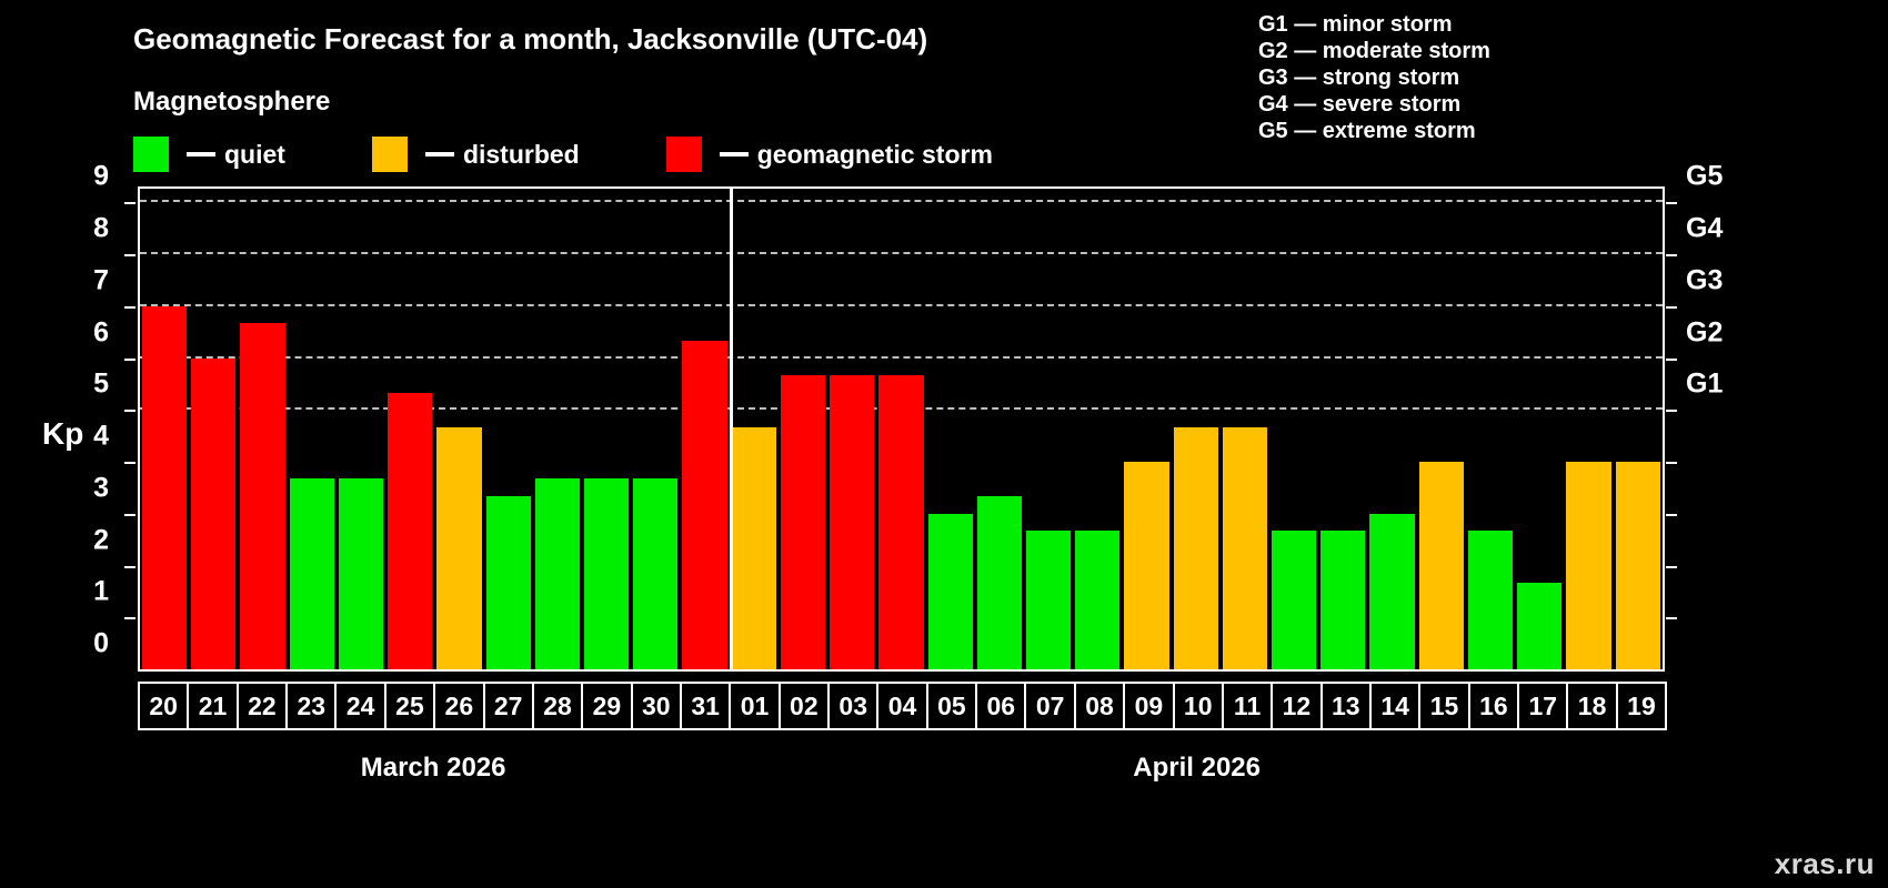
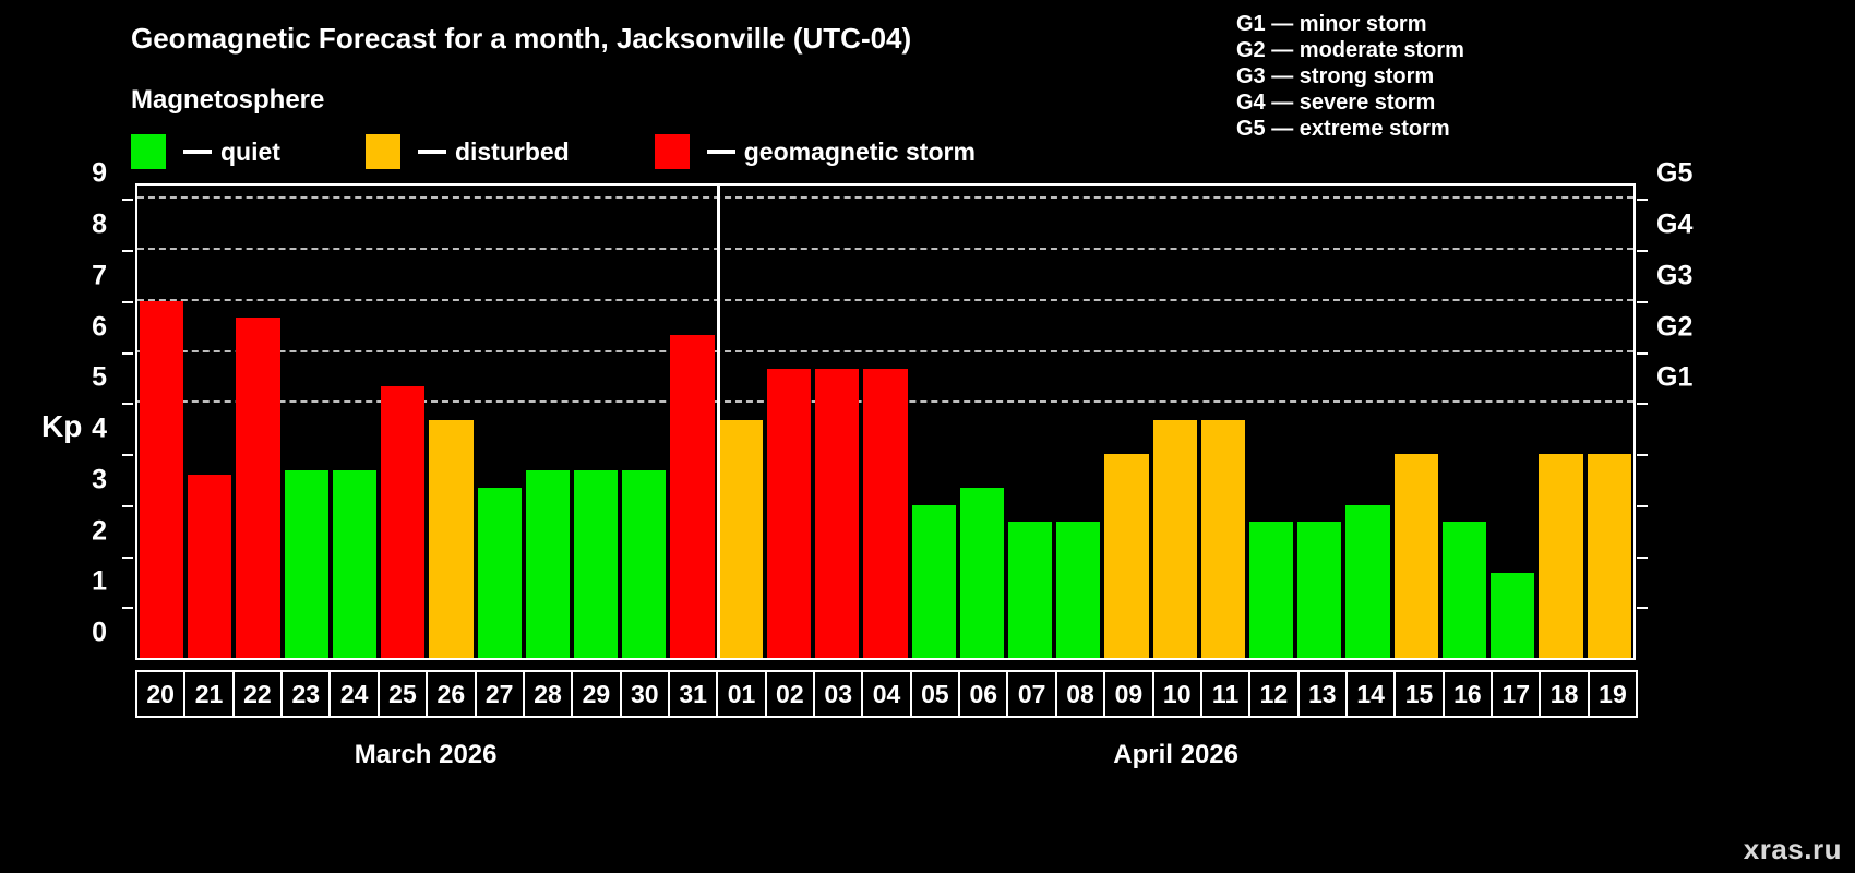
21: 6.0 -> 3.6
